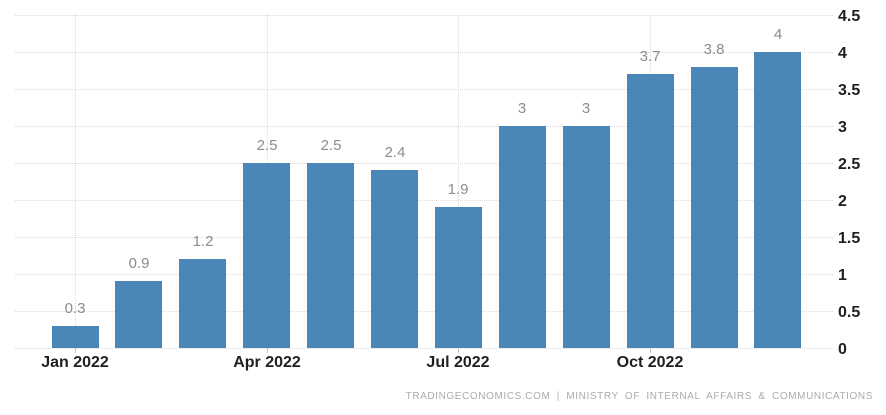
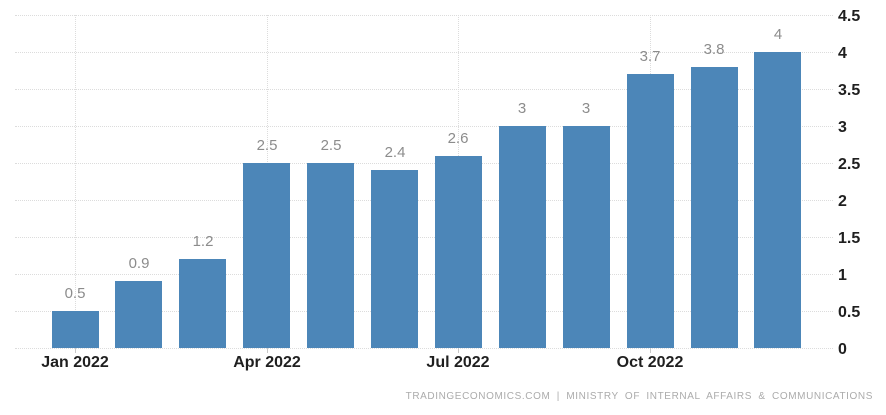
Jan 2022: 0.3 -> 0.5
Jul 2022: 1.9 -> 2.6
